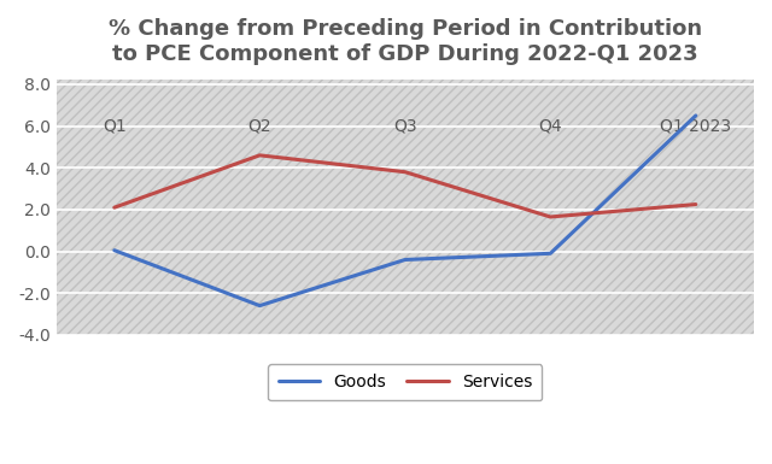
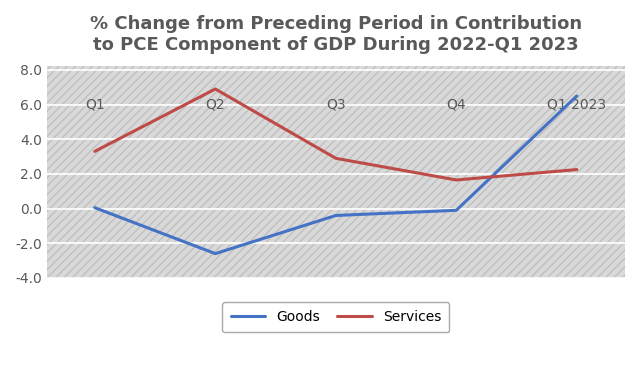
Services/Q1: 2.1 -> 3.3
Services/Q2: 4.6 -> 6.9
Services/Q3: 3.8 -> 2.9
